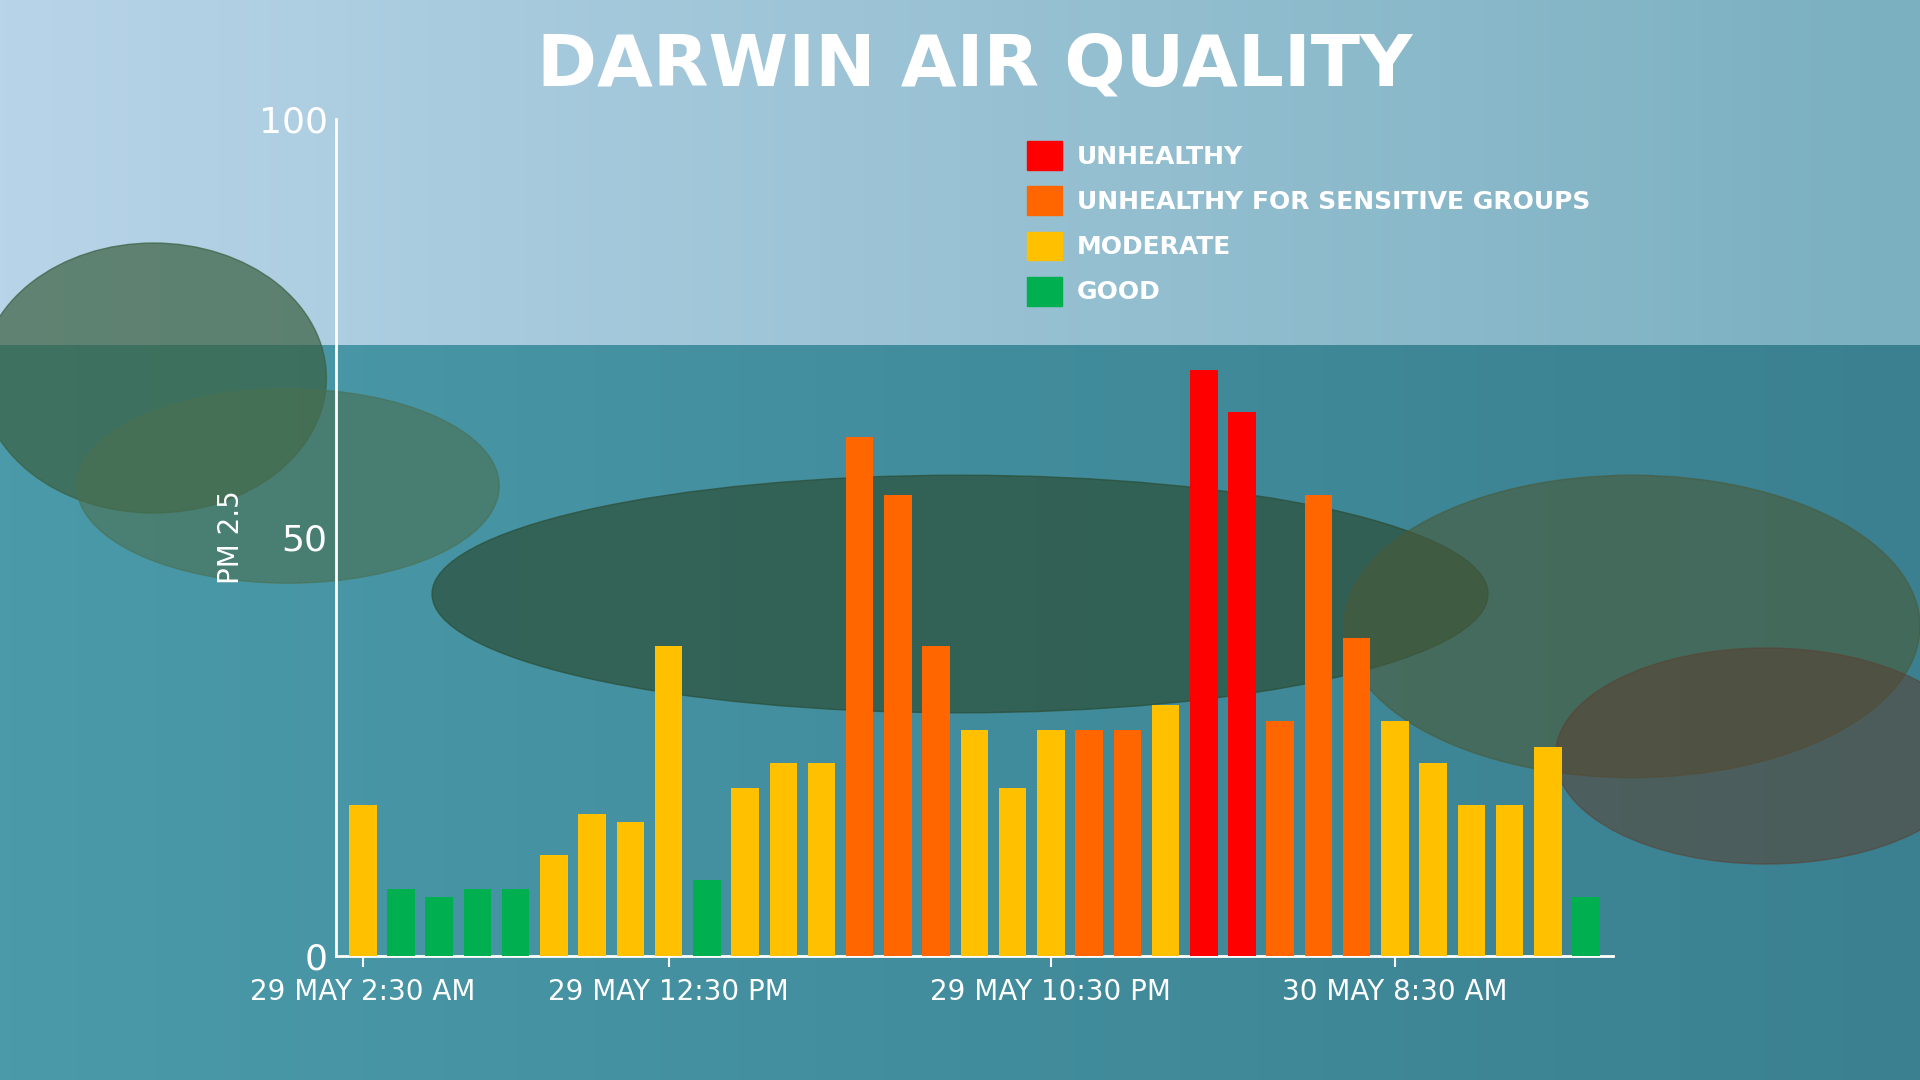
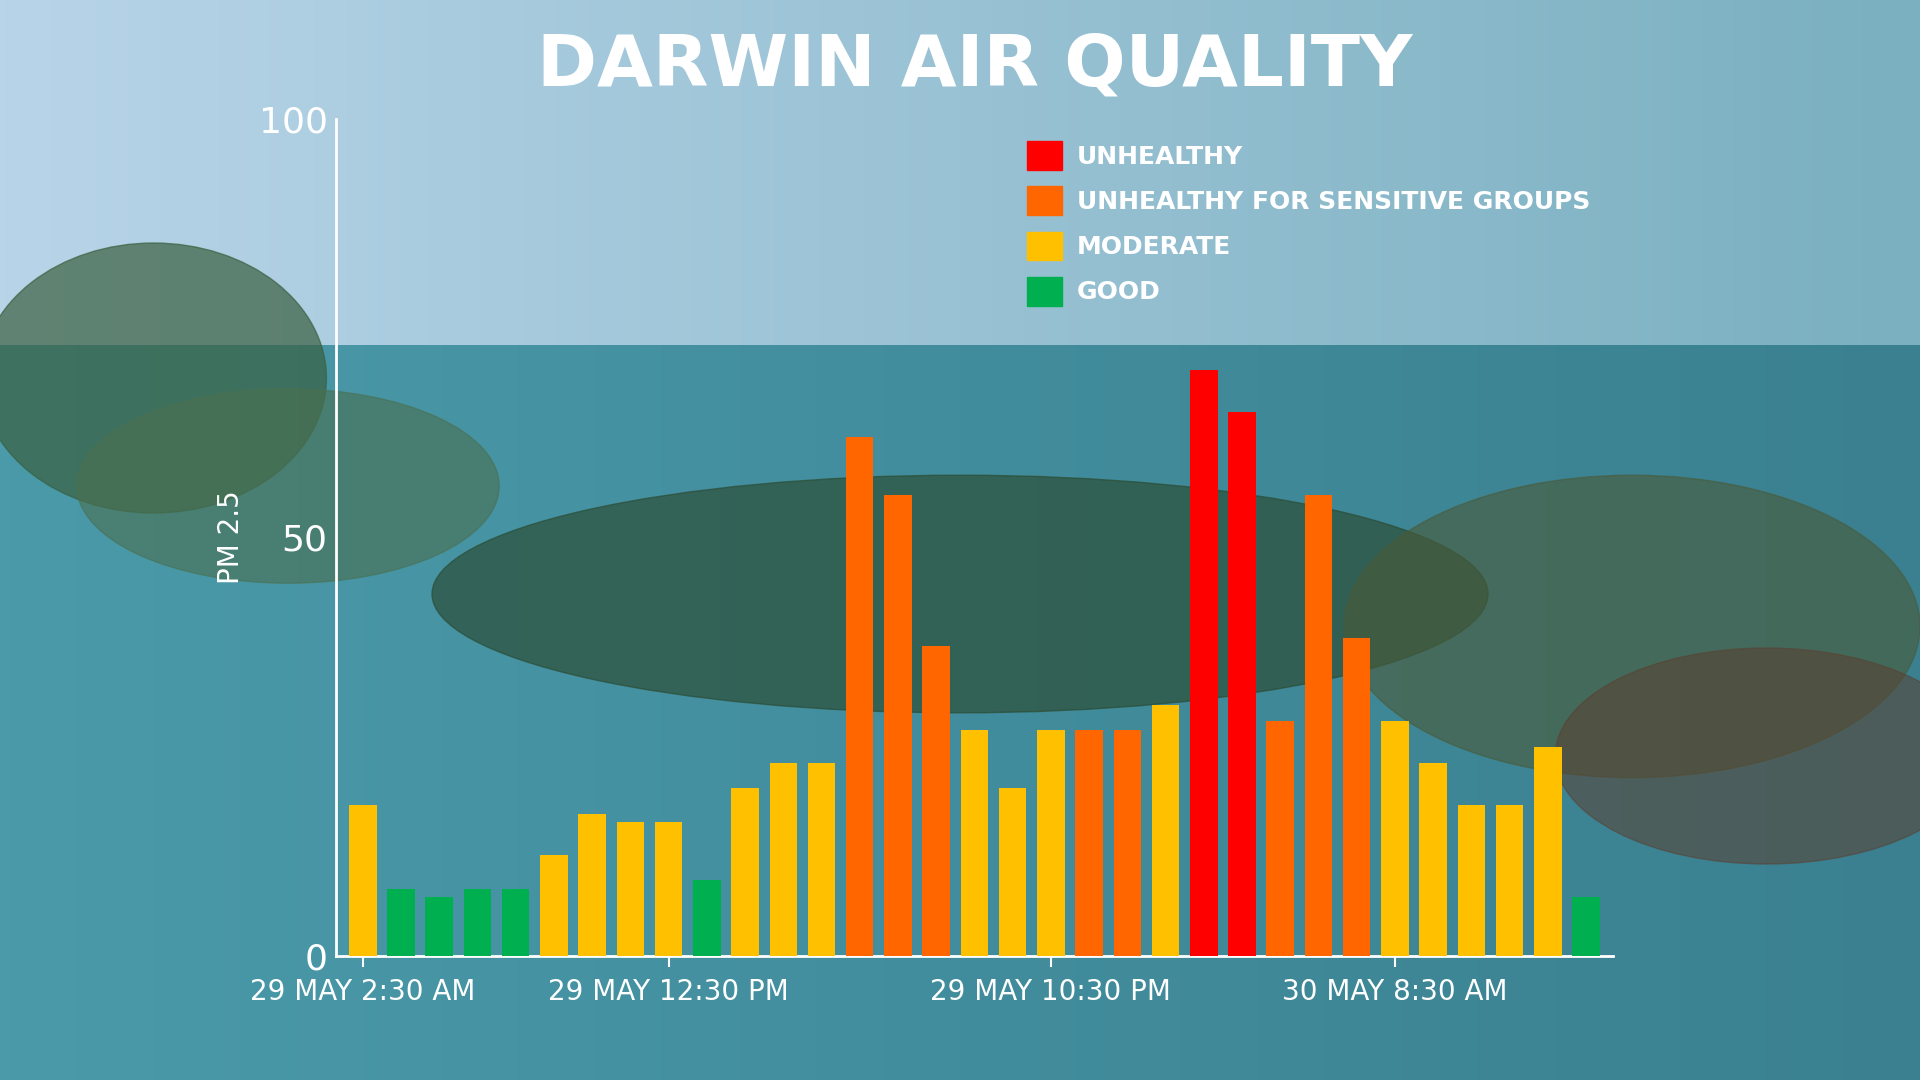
29 MAY 12:30 PM: 37 -> 16
